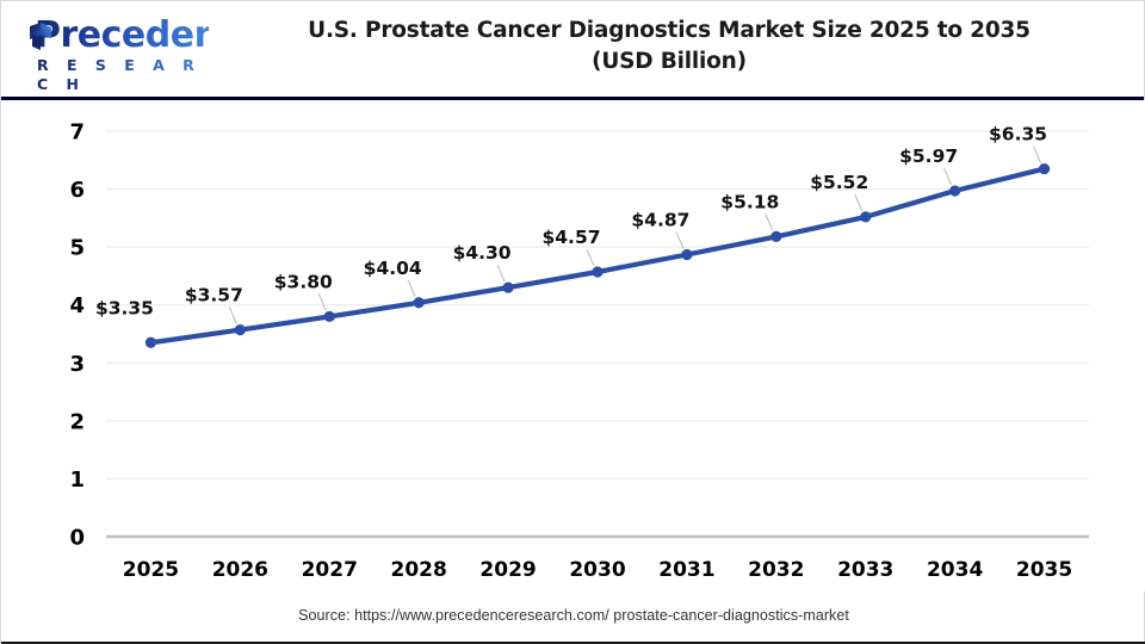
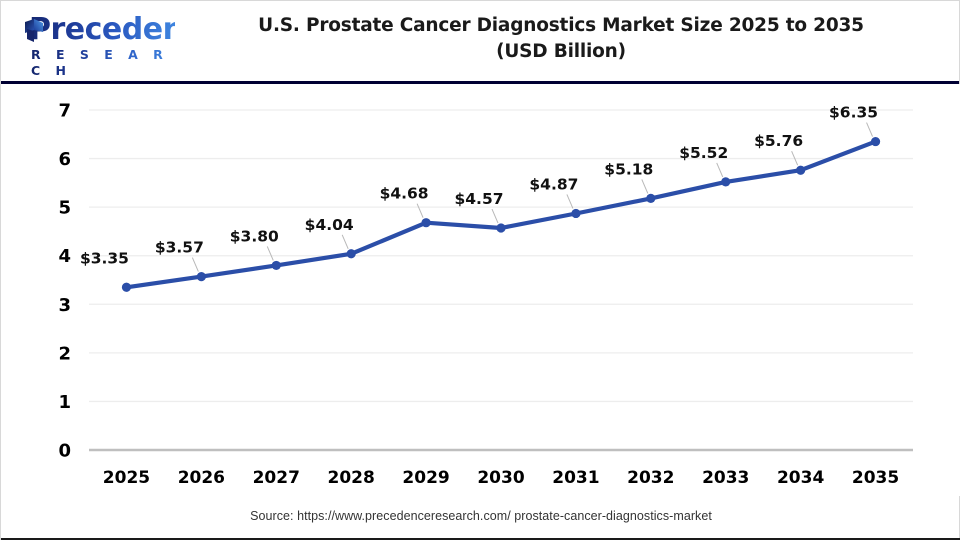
2029: $4.30 -> $4.68
2034: $5.97 -> $5.76
